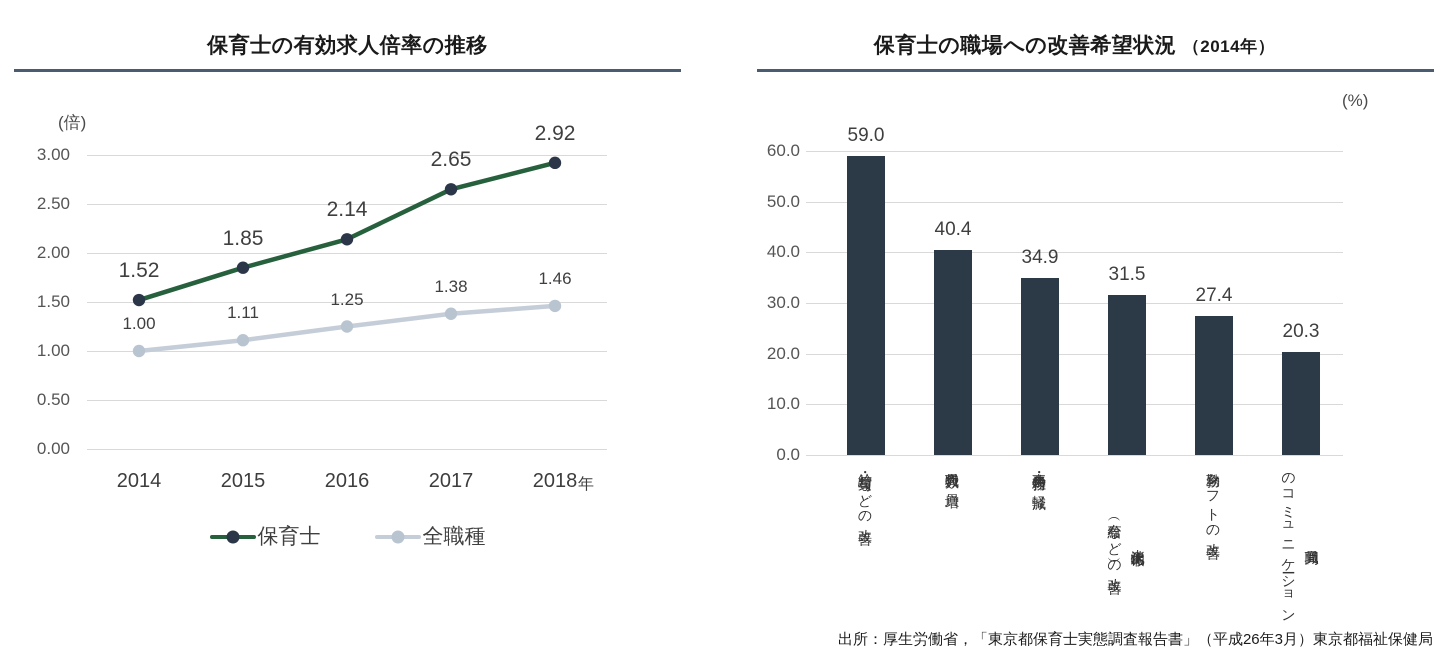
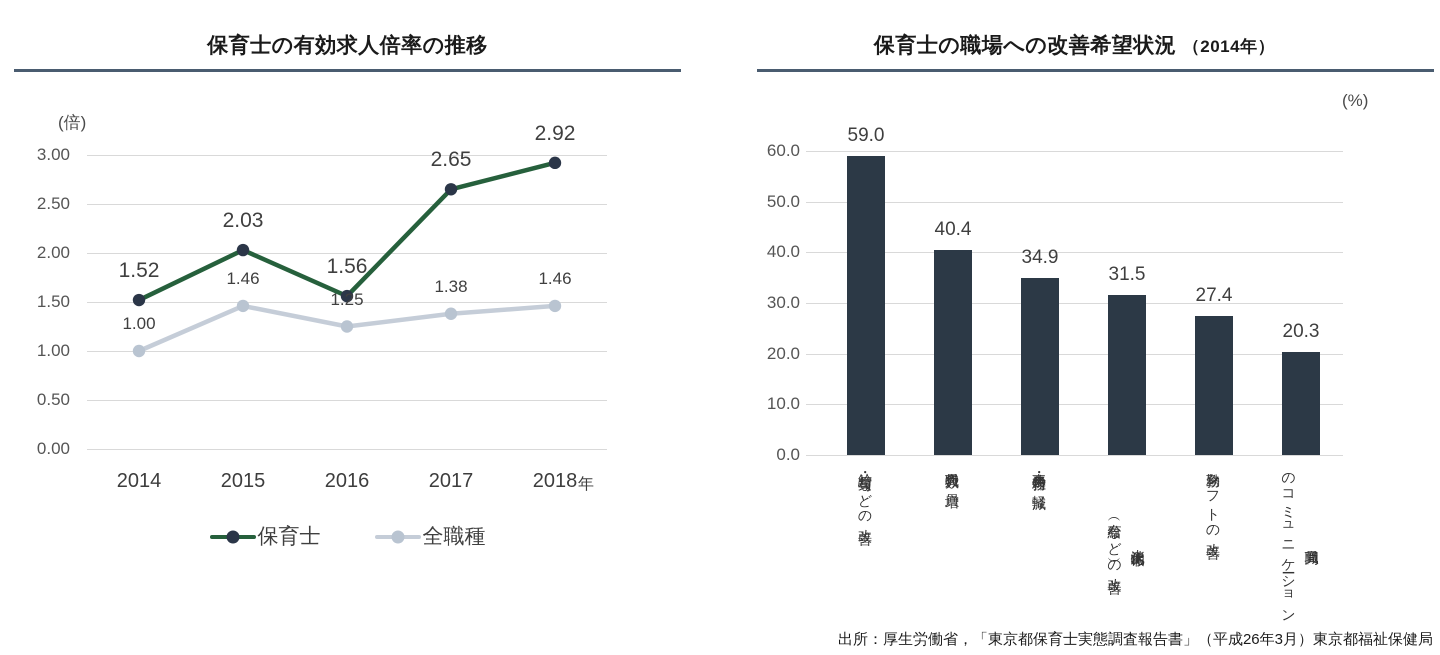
保育士の有効求人倍率の推移/保育士/2015: 1.85 -> 2.03
保育士の有効求人倍率の推移/全職種/2015: 1.11 -> 1.46
保育士の有効求人倍率の推移/保育士/2016: 2.14 -> 1.56
